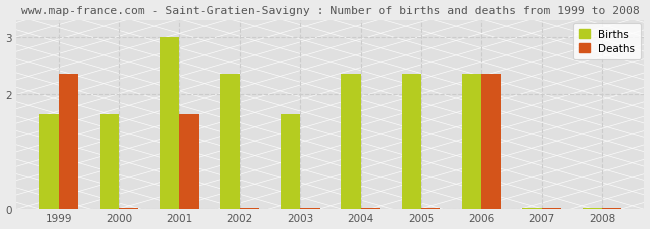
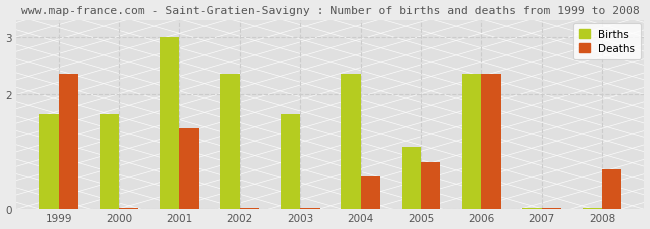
Deaths/2001: 1.65 -> 1.42
Deaths/2004: 0.03 -> 0.58
Births/2005: 2.35 -> 1.08
Deaths/2005: 0.03 -> 0.82
Deaths/2008: 0.03 -> 0.70
